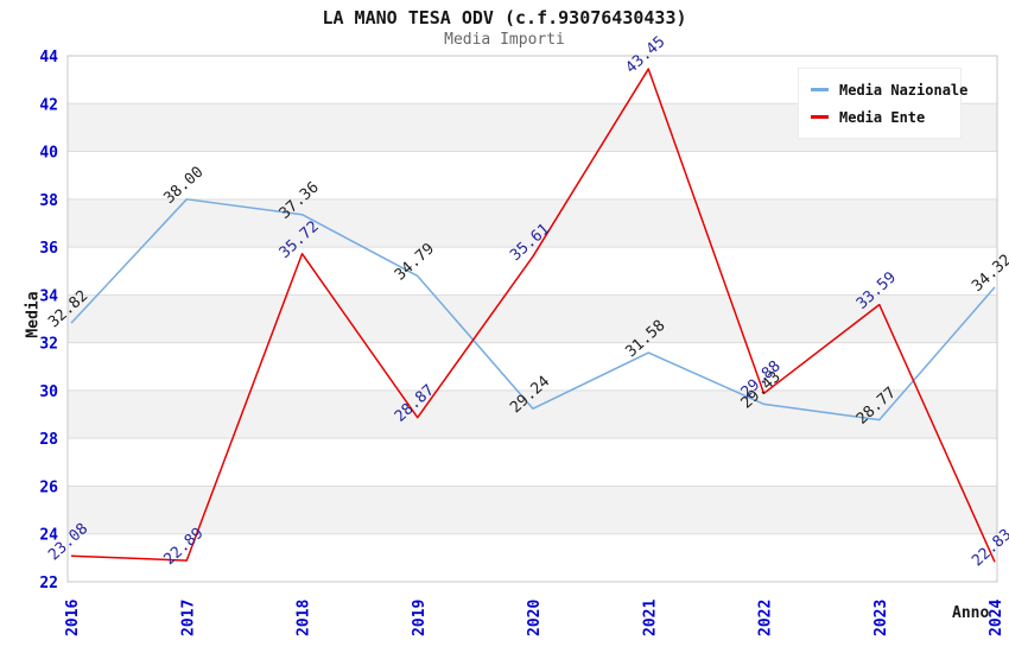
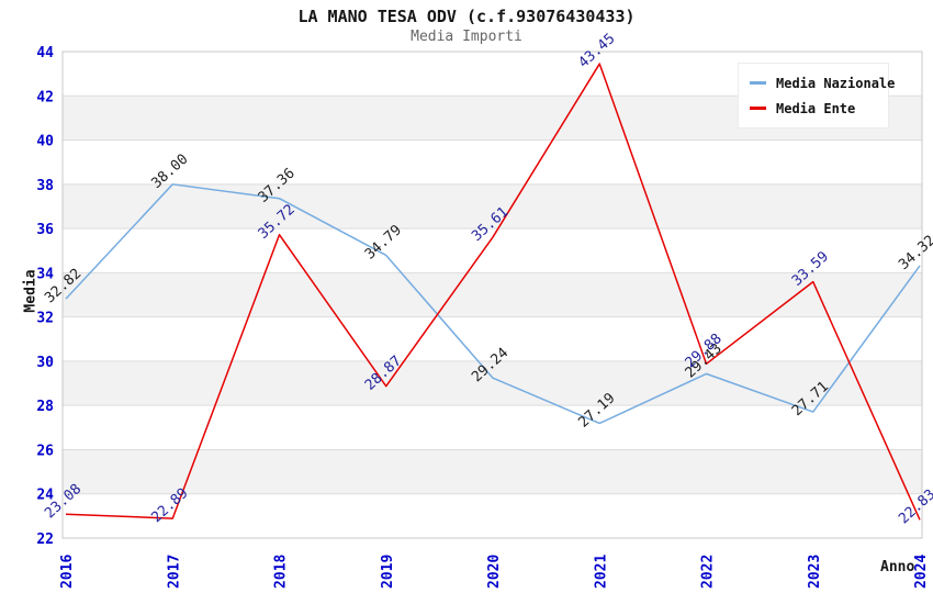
Media Nazionale/2021: 31.58 -> 27.19
Media Nazionale/2023: 28.77 -> 27.71
